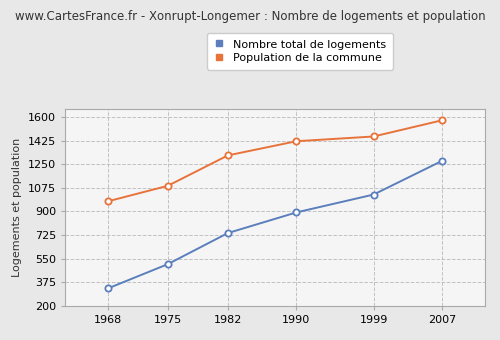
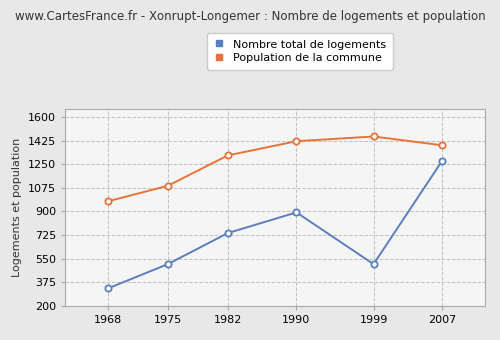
Nombre total de logements/1999: 1020 -> 510
Population de la commune/2007: 1580 -> 1390
